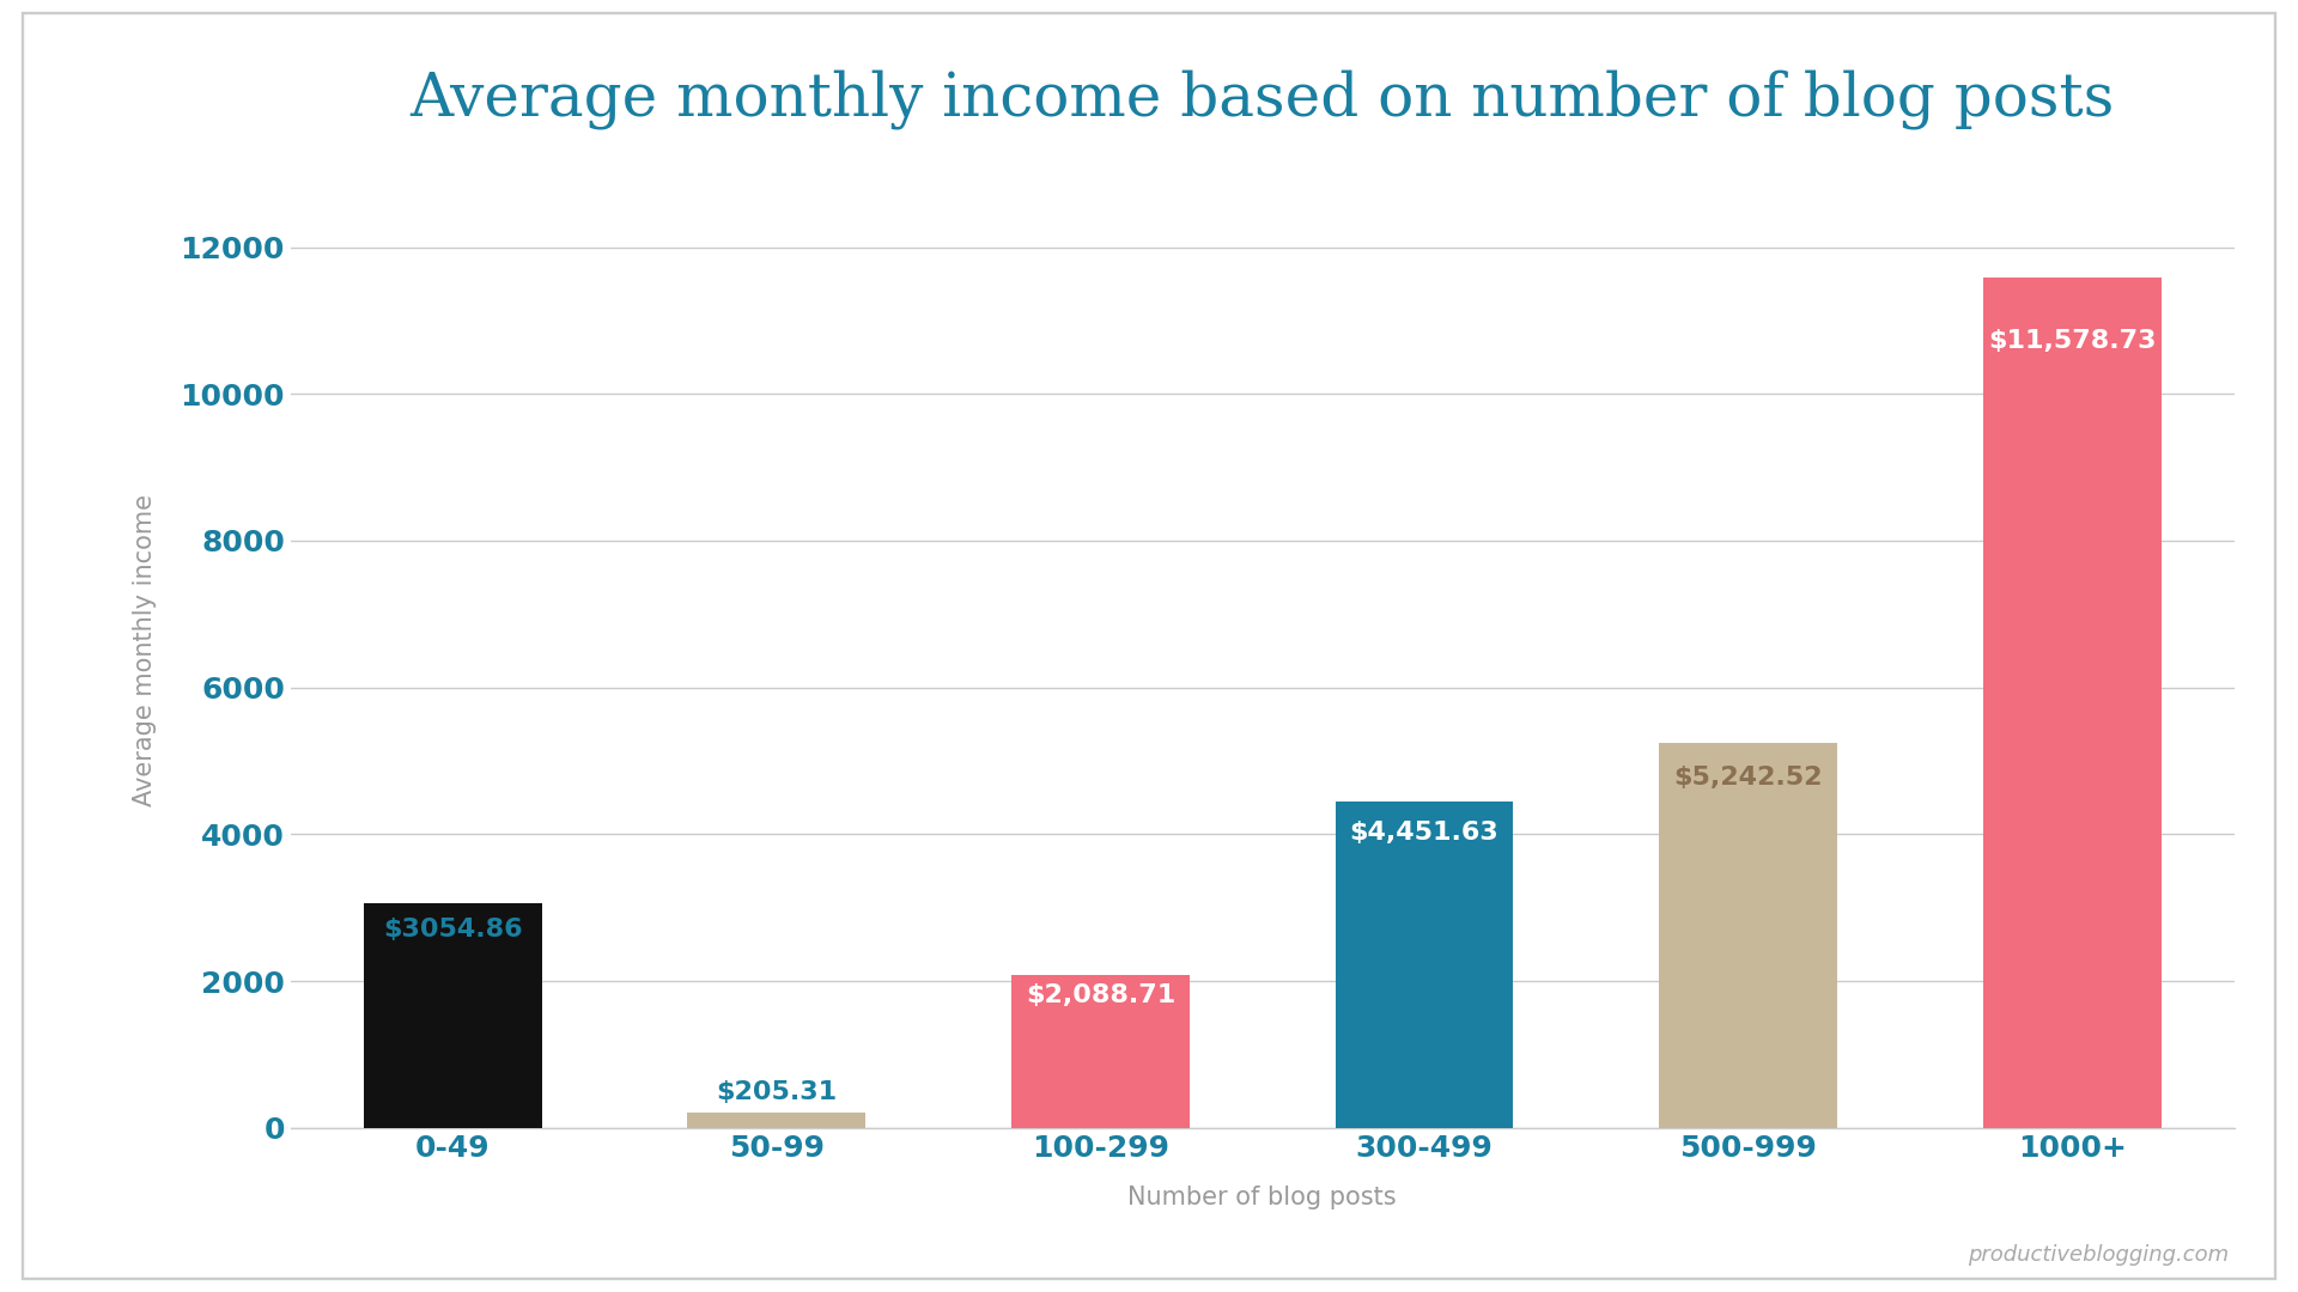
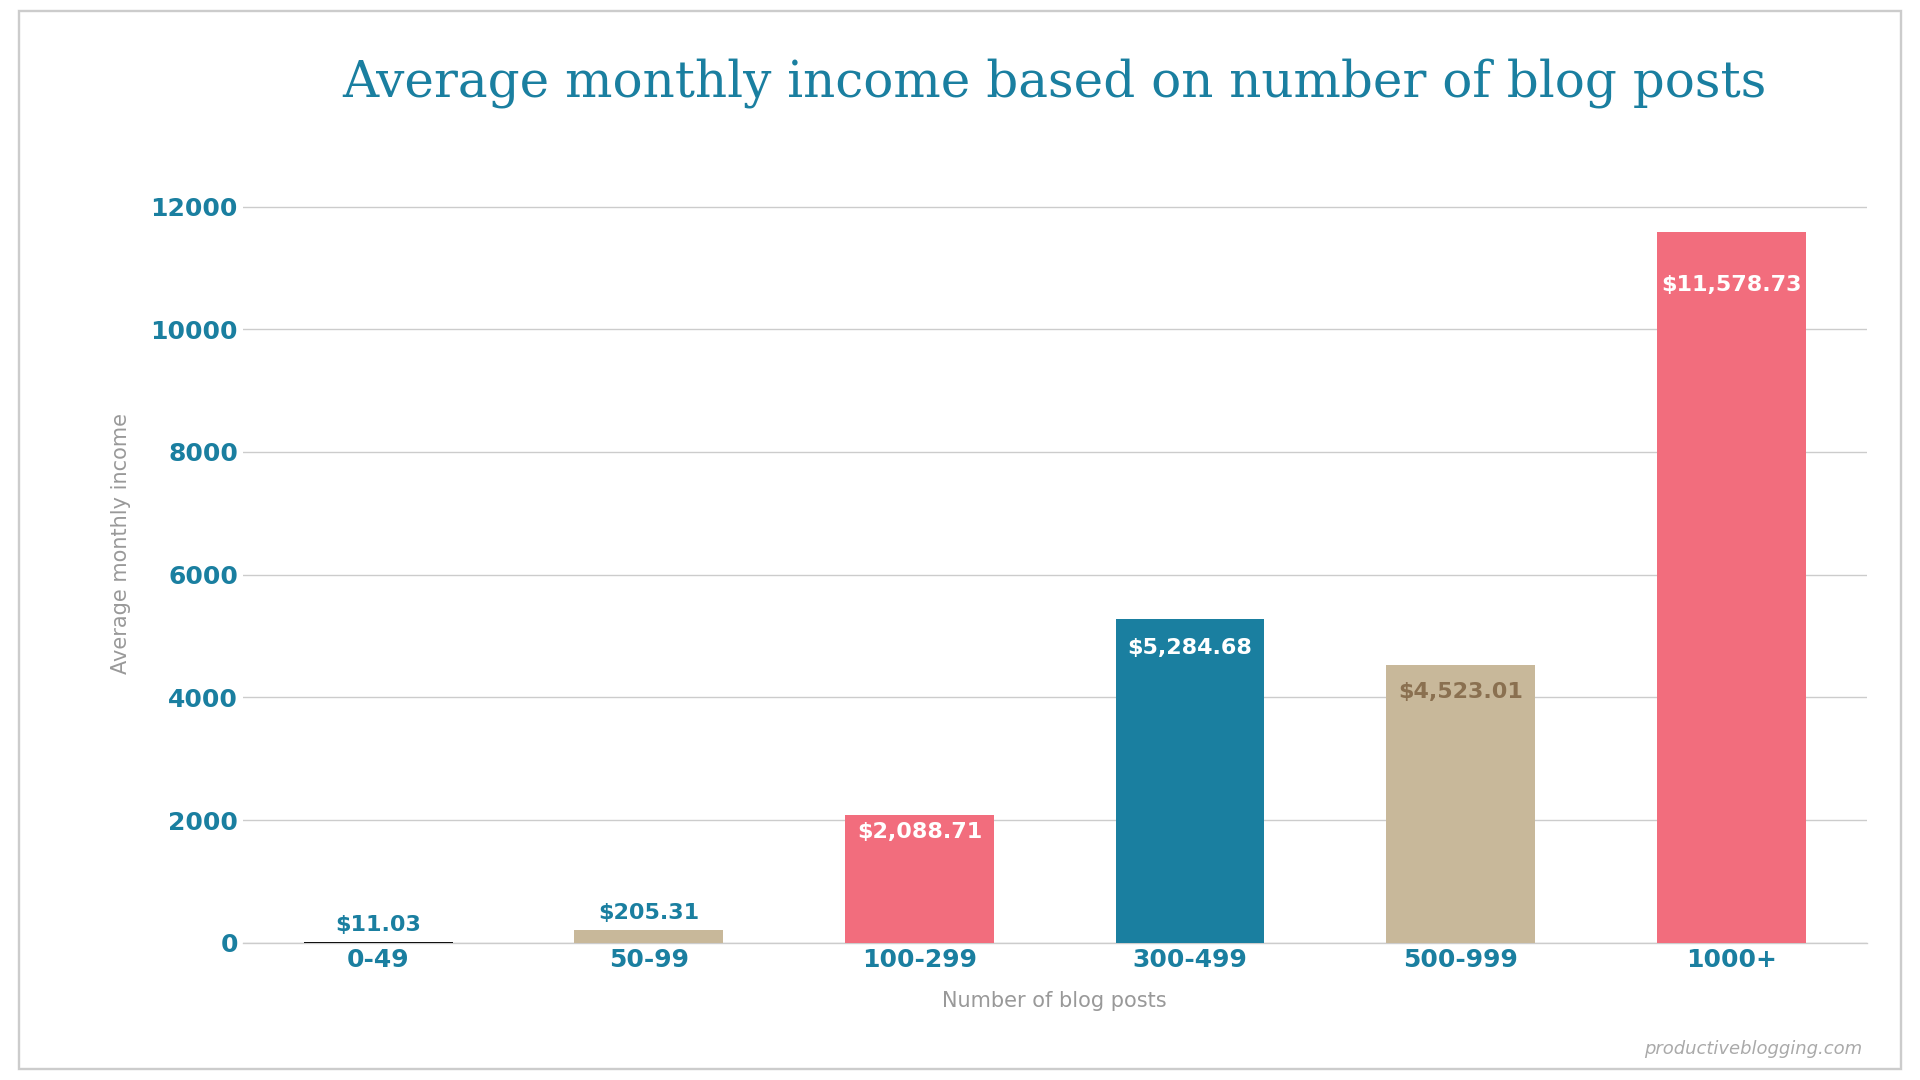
0-49: $3054.86 -> $11.03
300-499: $4,451.63 -> $5,284.68
500-999: $5,242.52 -> $4,523.01
